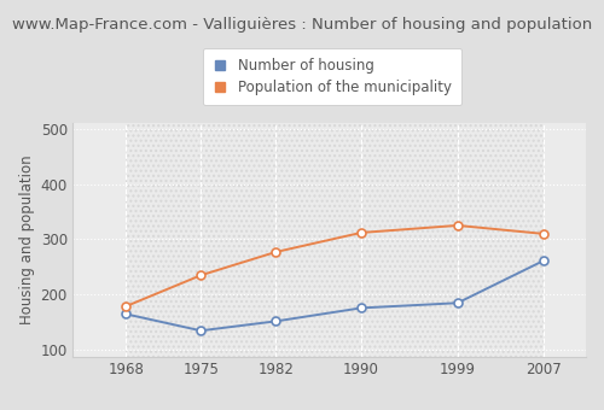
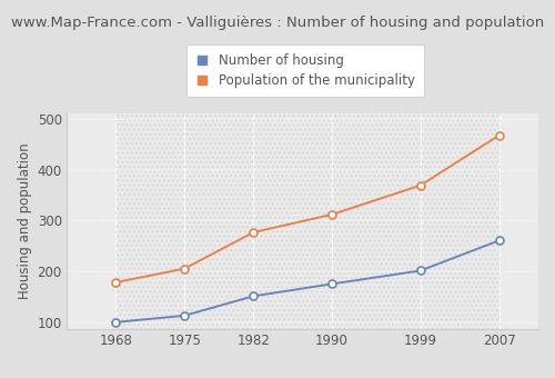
Number of housing/1968: 165 -> 101
Number of housing/1975: 135 -> 114
Population of the municipality/1975: 235 -> 206
Number of housing/1999: 185 -> 202
Population of the municipality/1999: 325 -> 369
Population of the municipality/2007: 310 -> 467
